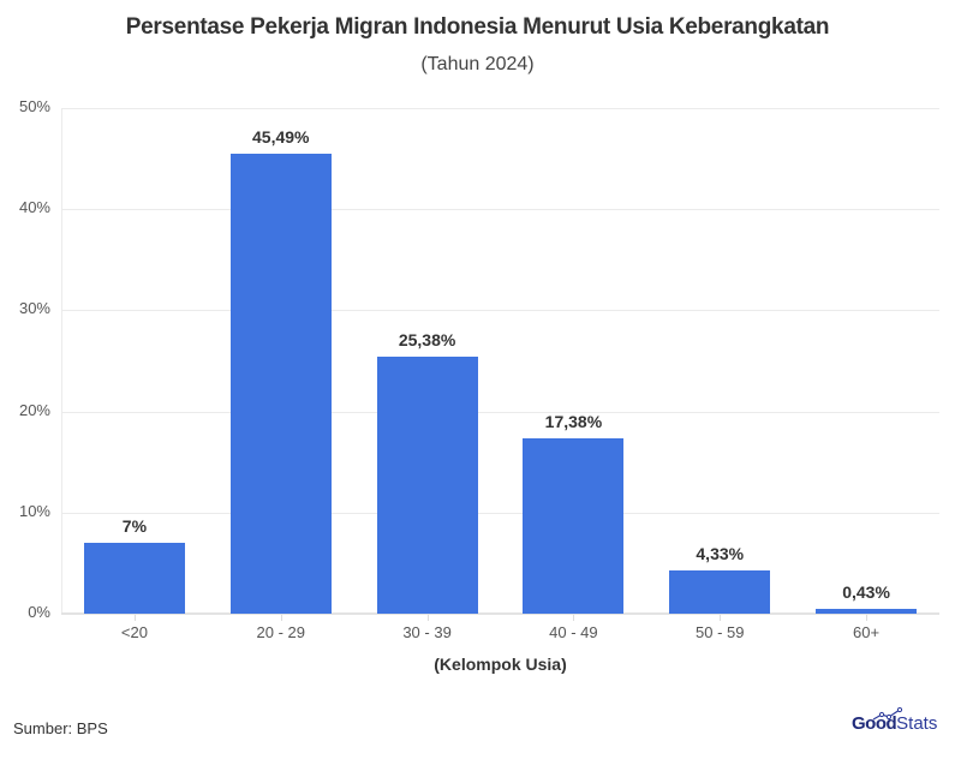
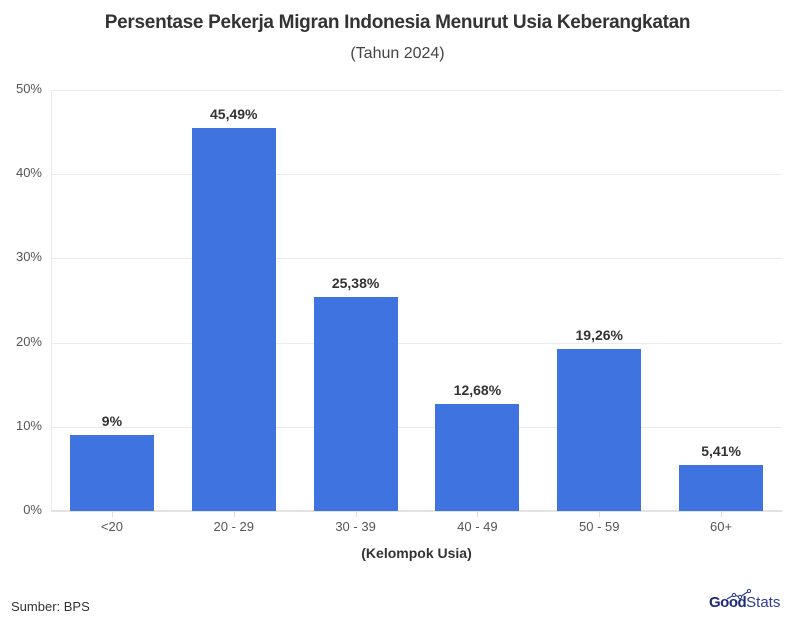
<20: 7% -> 9%
40 - 49: 17,38% -> 12,68%
50 - 59: 4,33% -> 19,26%
60+: 0,43% -> 5,41%
